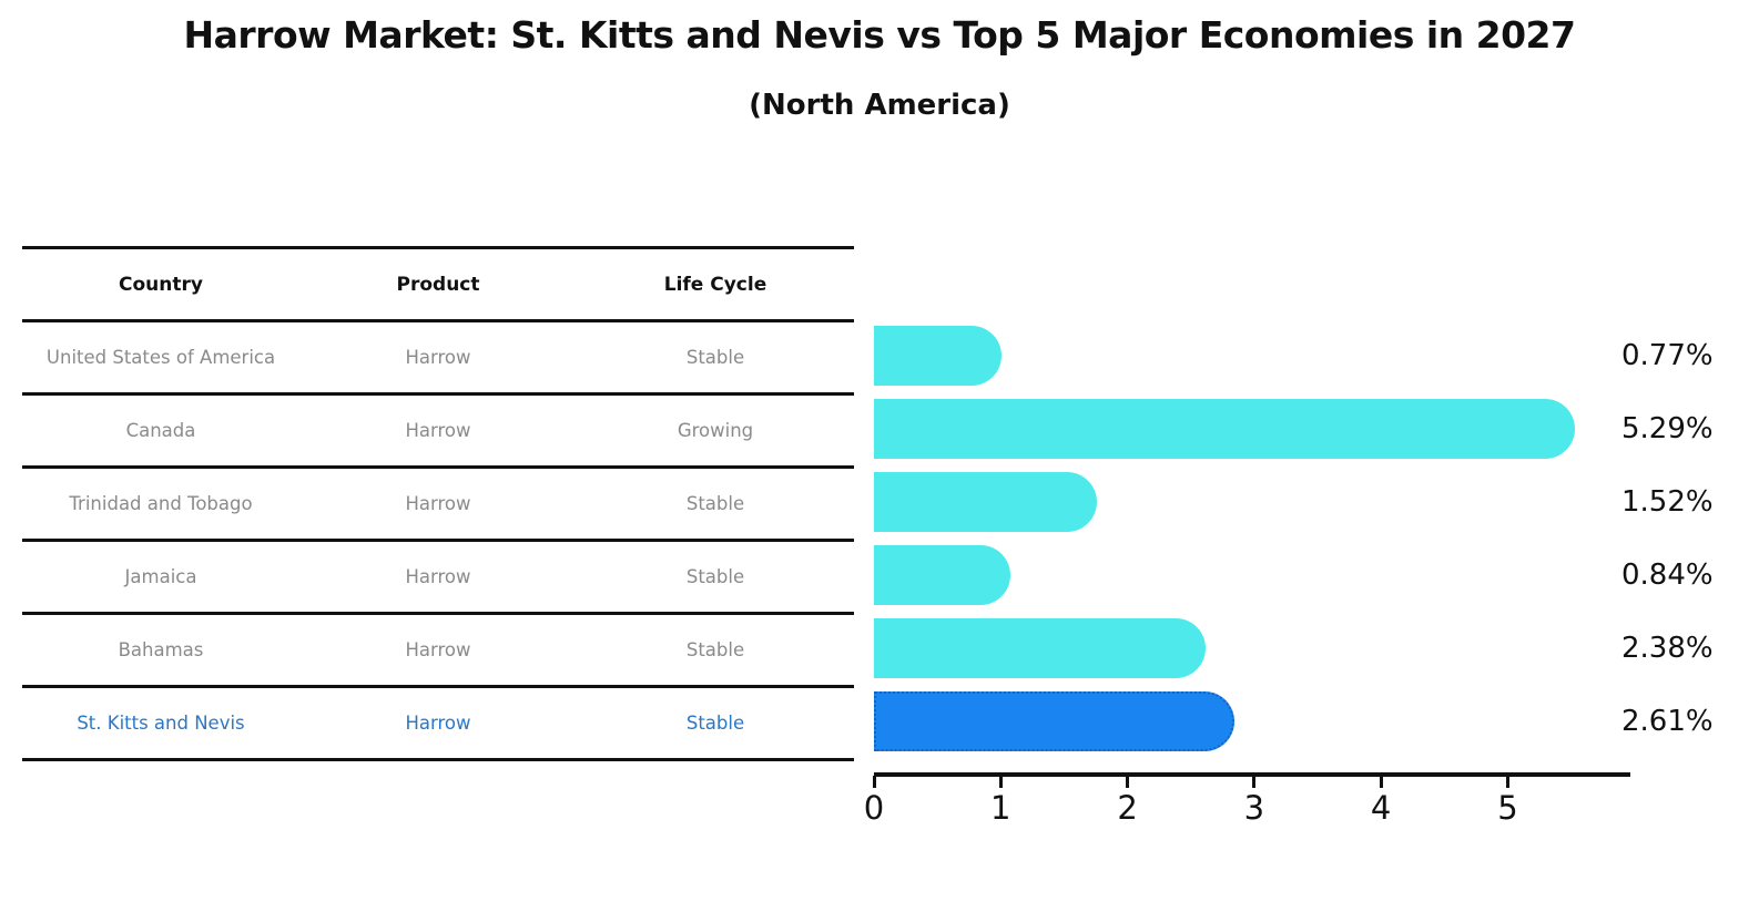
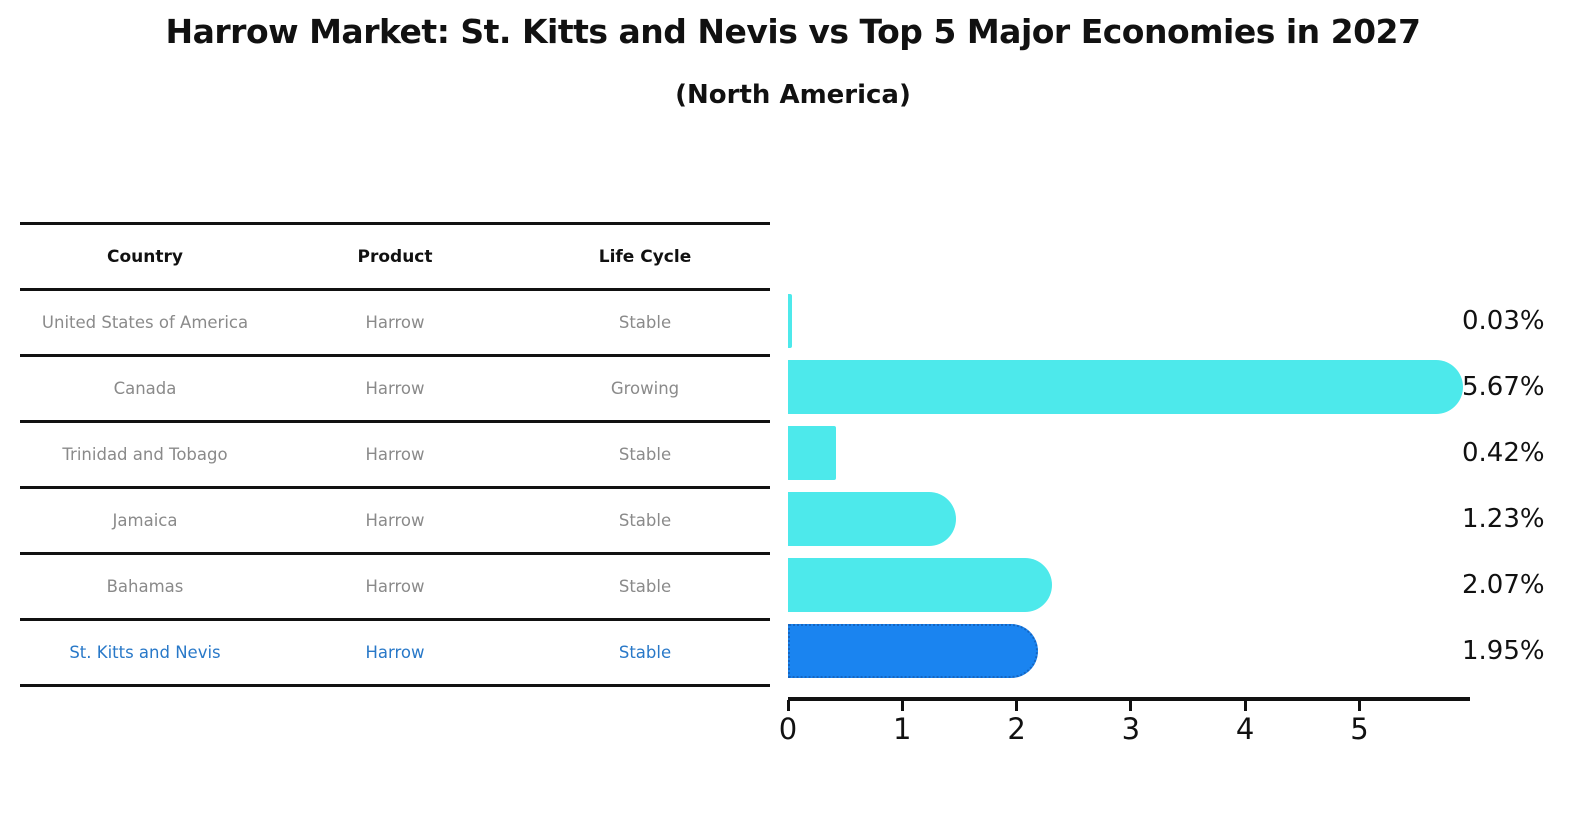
United States of America: 0.77% -> 0.03%
Canada: 5.29% -> 5.67%
Trinidad and Tobago: 1.52% -> 0.42%
Jamaica: 0.84% -> 1.23%
Bahamas: 2.38% -> 2.07%
St. Kitts and Nevis: 2.61% -> 1.95%
